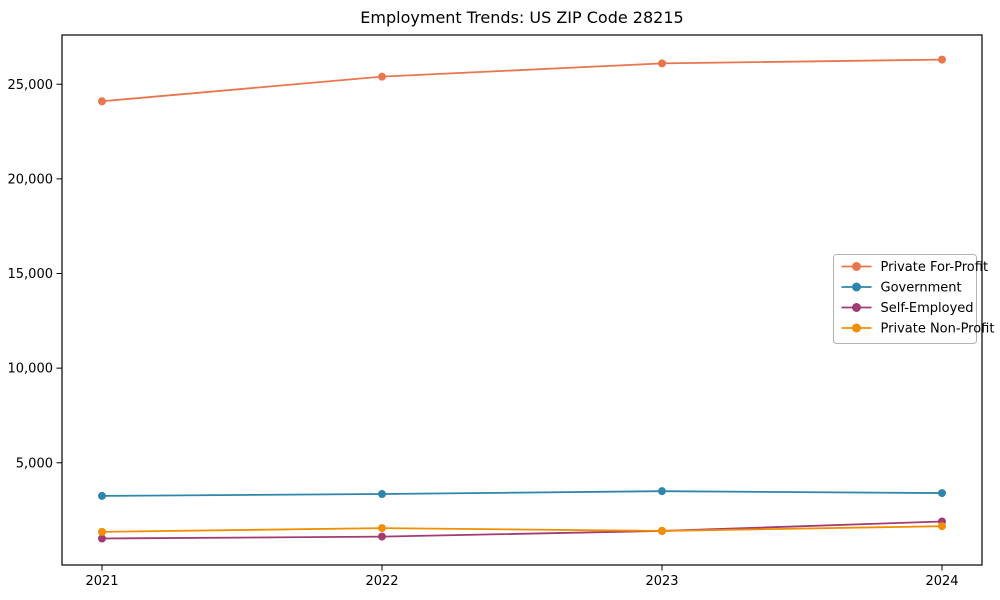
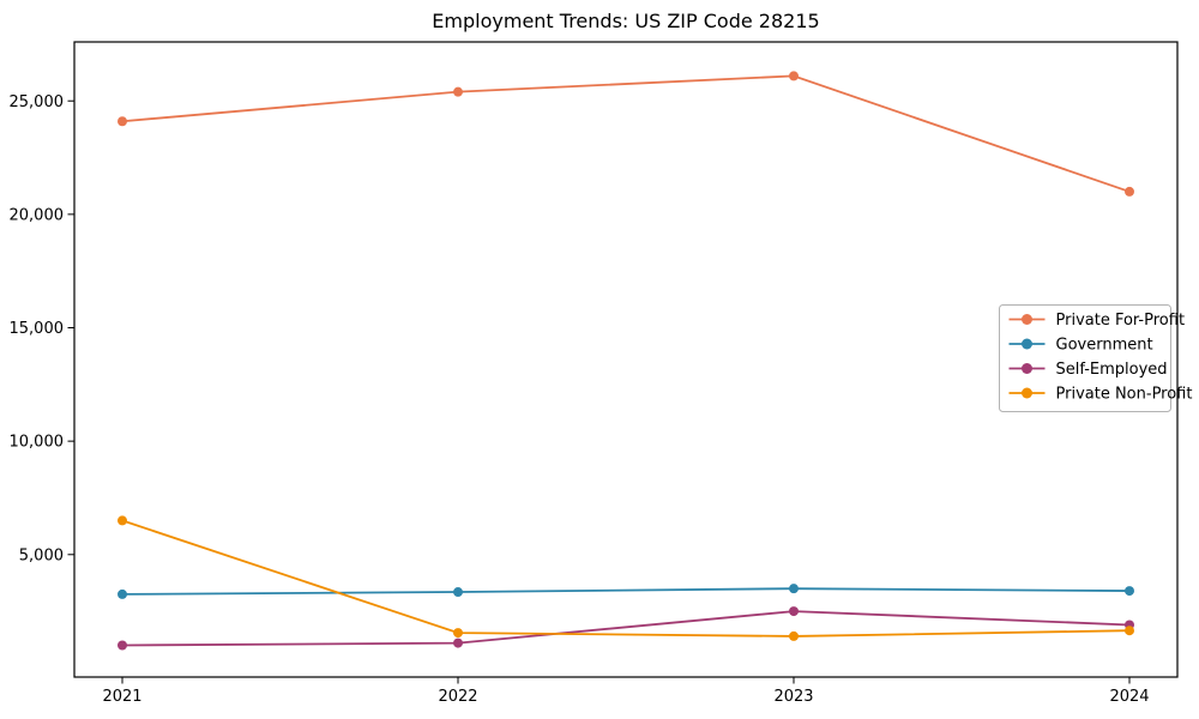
Private Non-Profit/2021: 1400 -> 6500
Self-Employed/2023: 1400 -> 2500
Private For-Profit/2024: 26300 -> 21000
